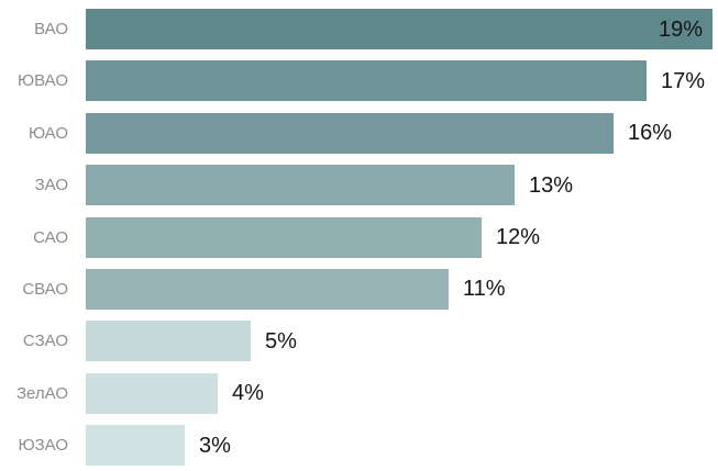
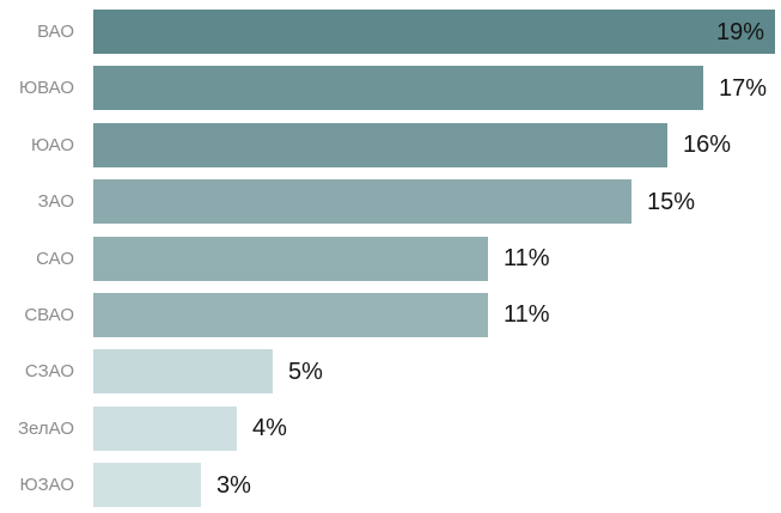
ЗАО: 13% -> 15%
САО: 12% -> 11%
